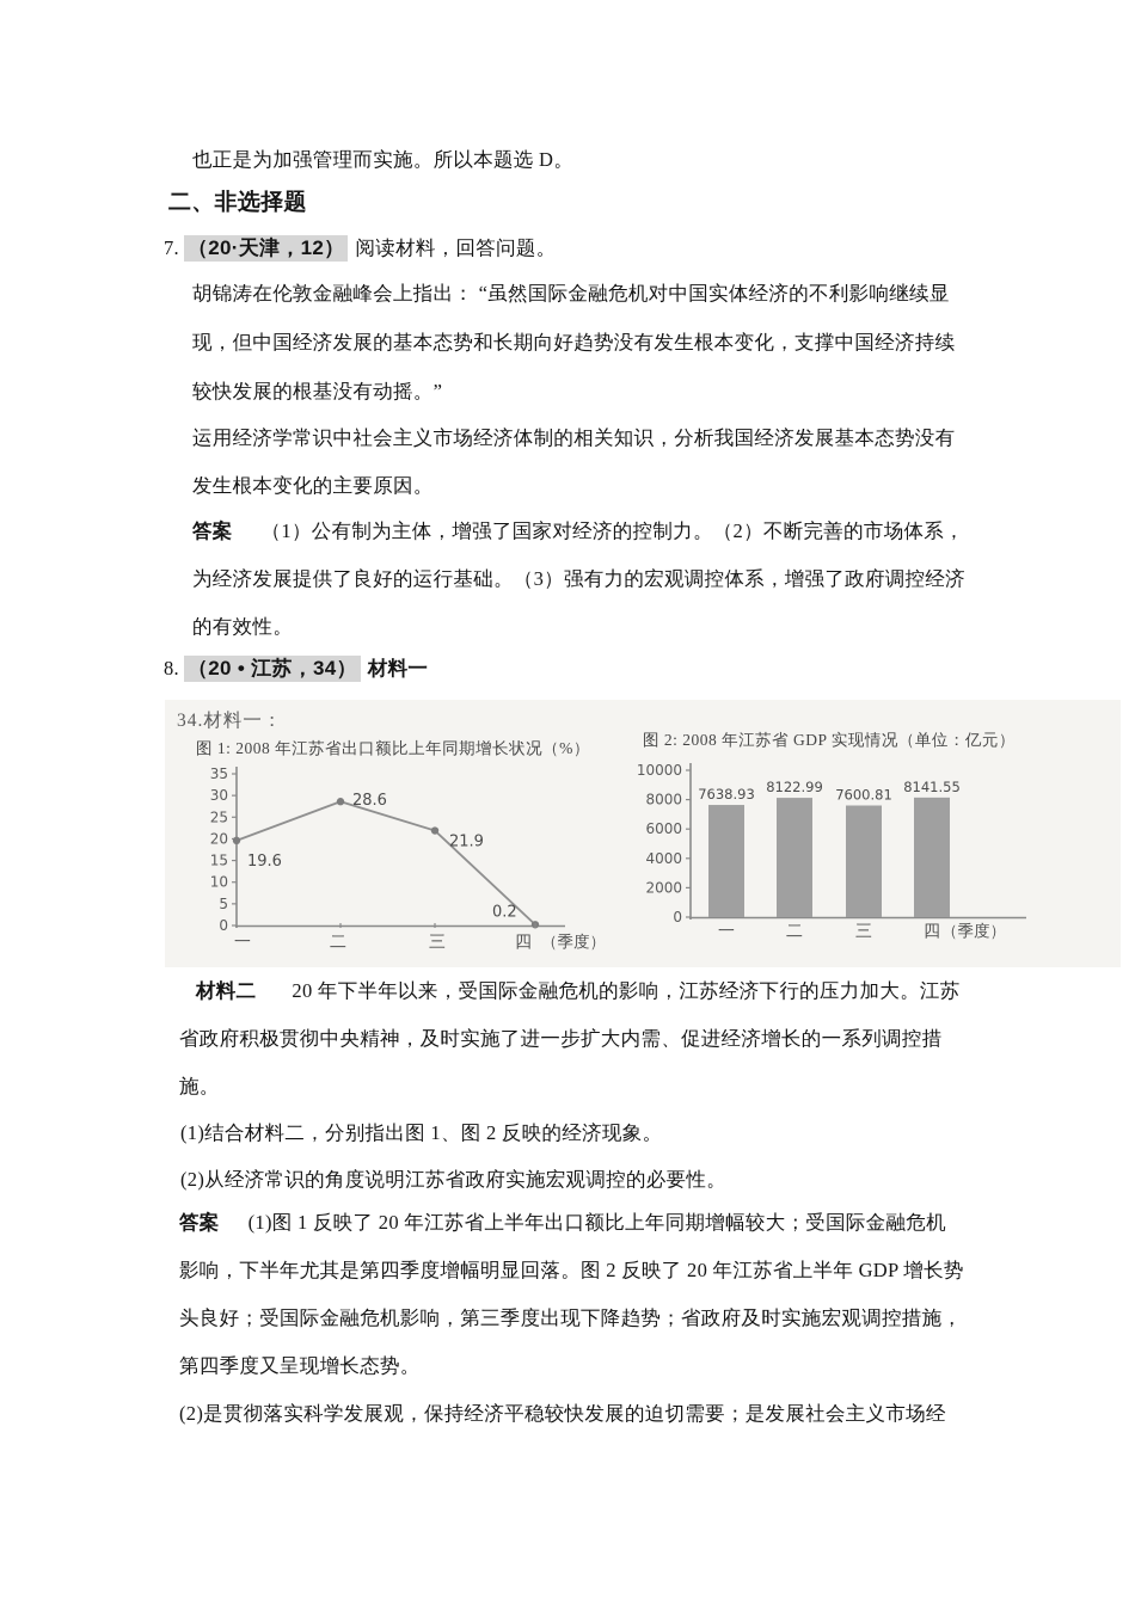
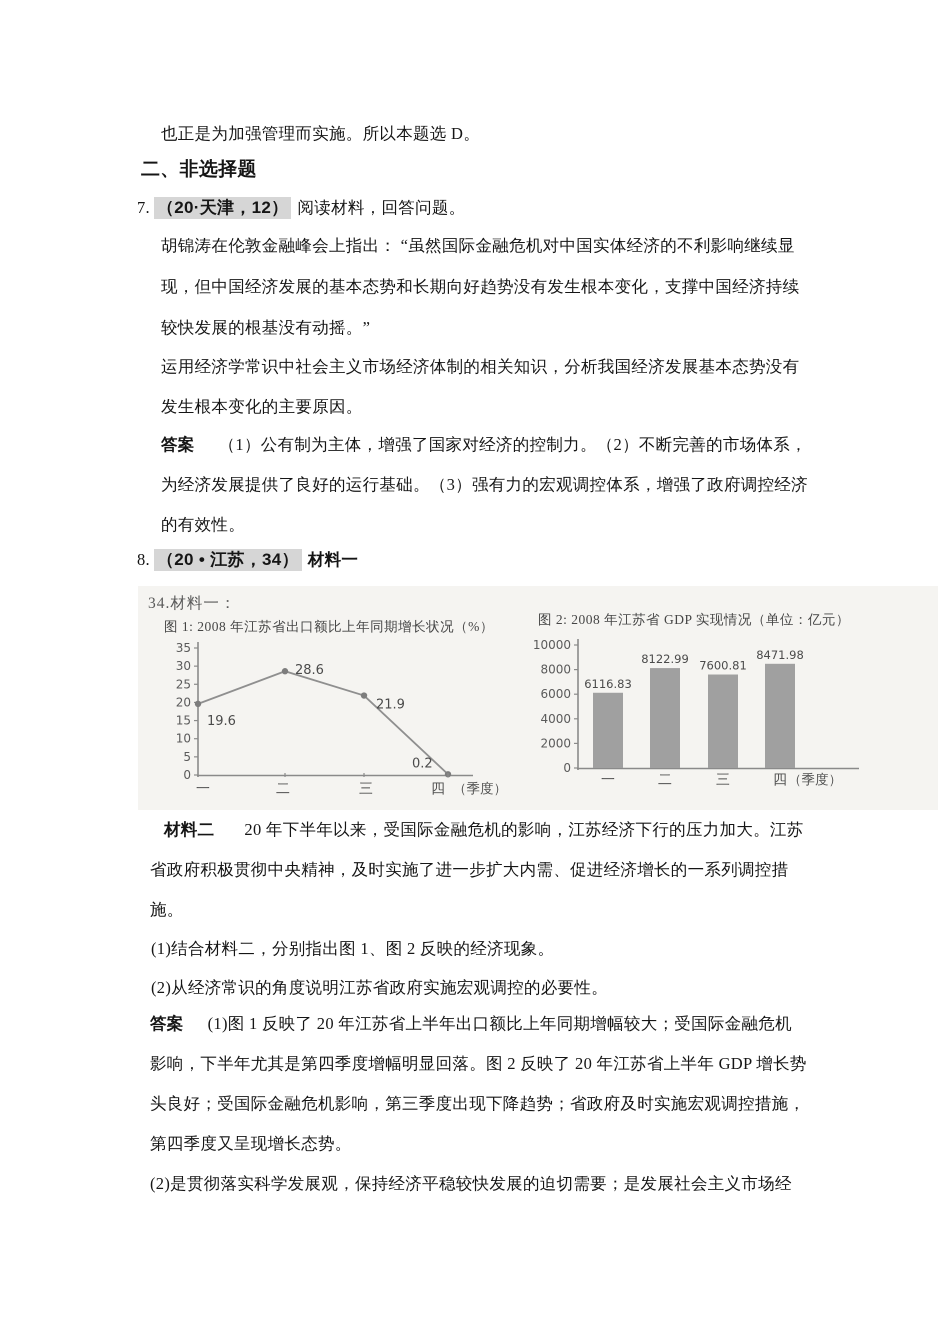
图2: 2008年江苏省GDP实现情况（单位：亿元）/一: 7638.93 -> 6116.83
图2: 2008年江苏省GDP实现情况（单位：亿元）/四: 8141.55 -> 8471.98
